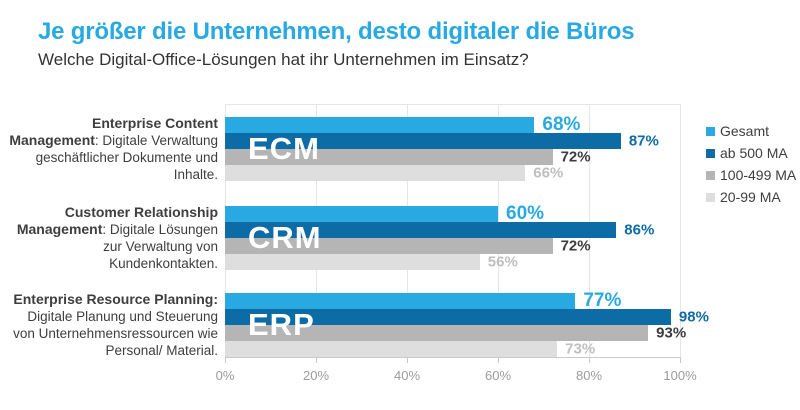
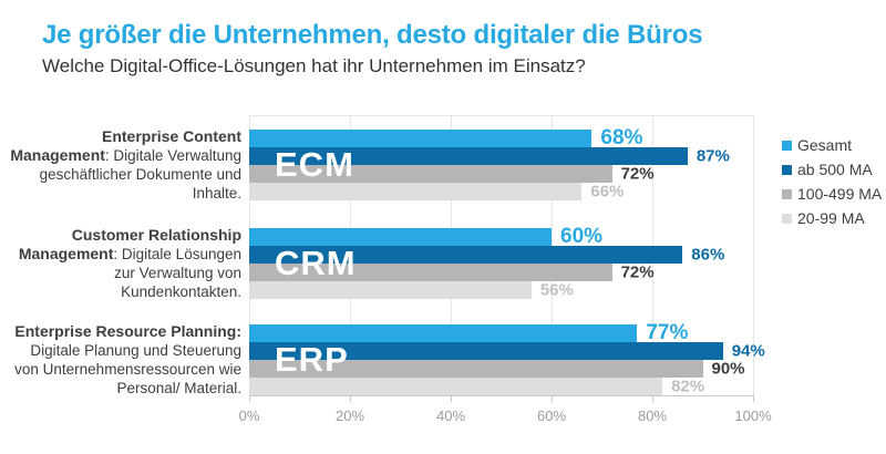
ab 500 MA/ERP: 98% -> 94%
100-499 MA/ERP: 93% -> 90%
20-99 MA/ERP: 73% -> 82%
